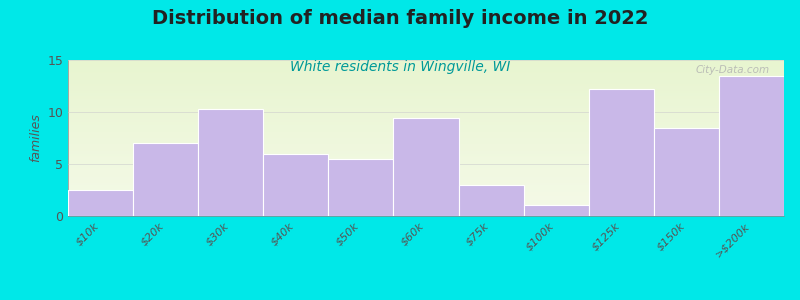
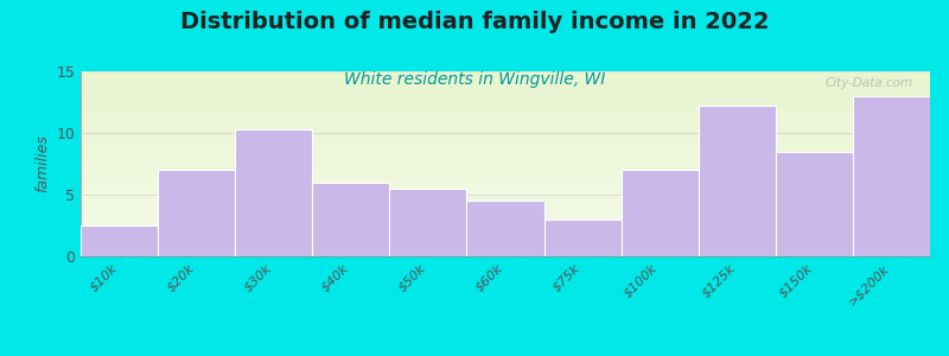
$60k: 9.4 -> 4.5
$100k: 1.1 -> 7.0
>$200k: 13.5 -> 13.0
